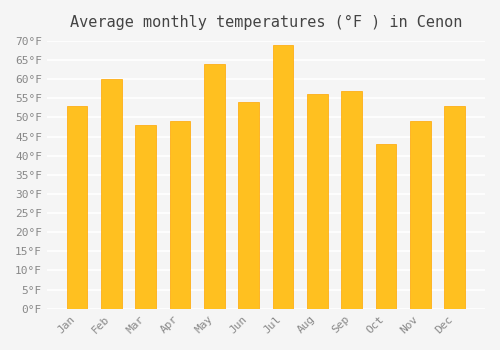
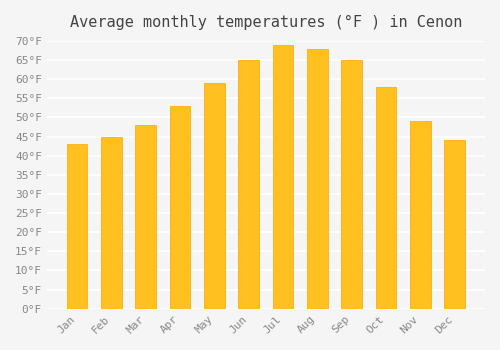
Jan: 53°F -> 43°F
Feb: 60°F -> 45°F
Apr: 49°F -> 53°F
May: 64°F -> 59°F
Jun: 54°F -> 65°F
Aug: 56°F -> 68°F
Sep: 57°F -> 65°F
Oct: 43°F -> 58°F
Dec: 53°F -> 44°F
